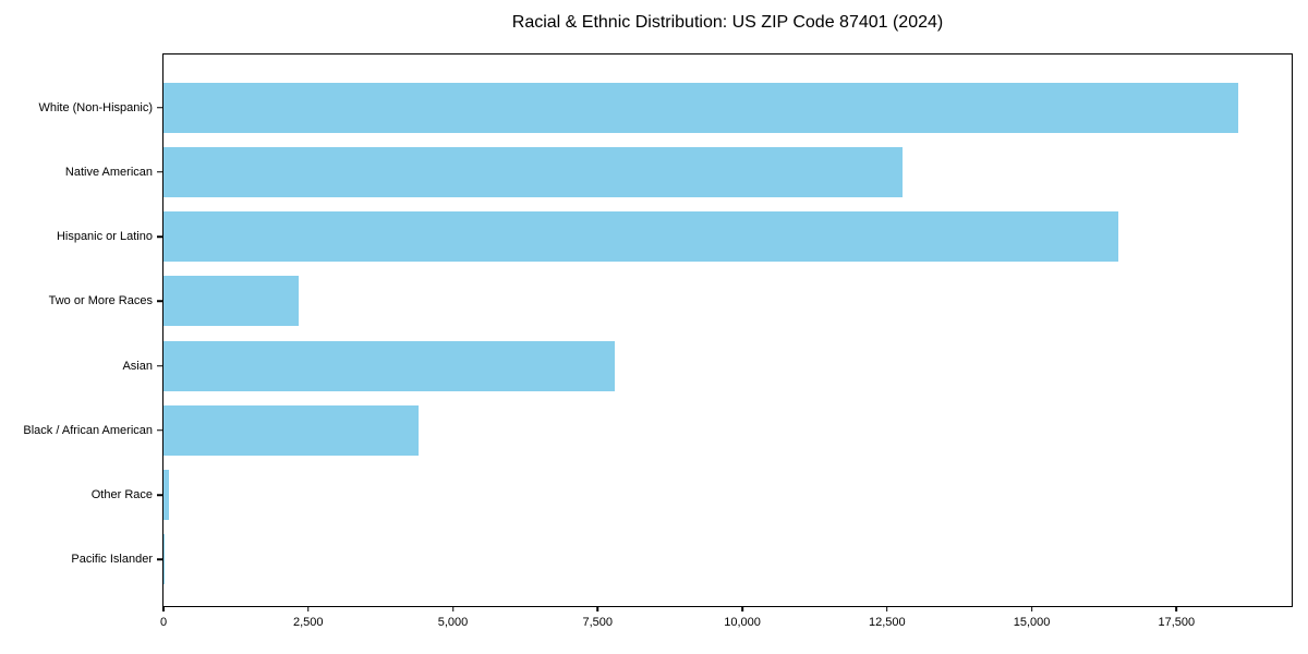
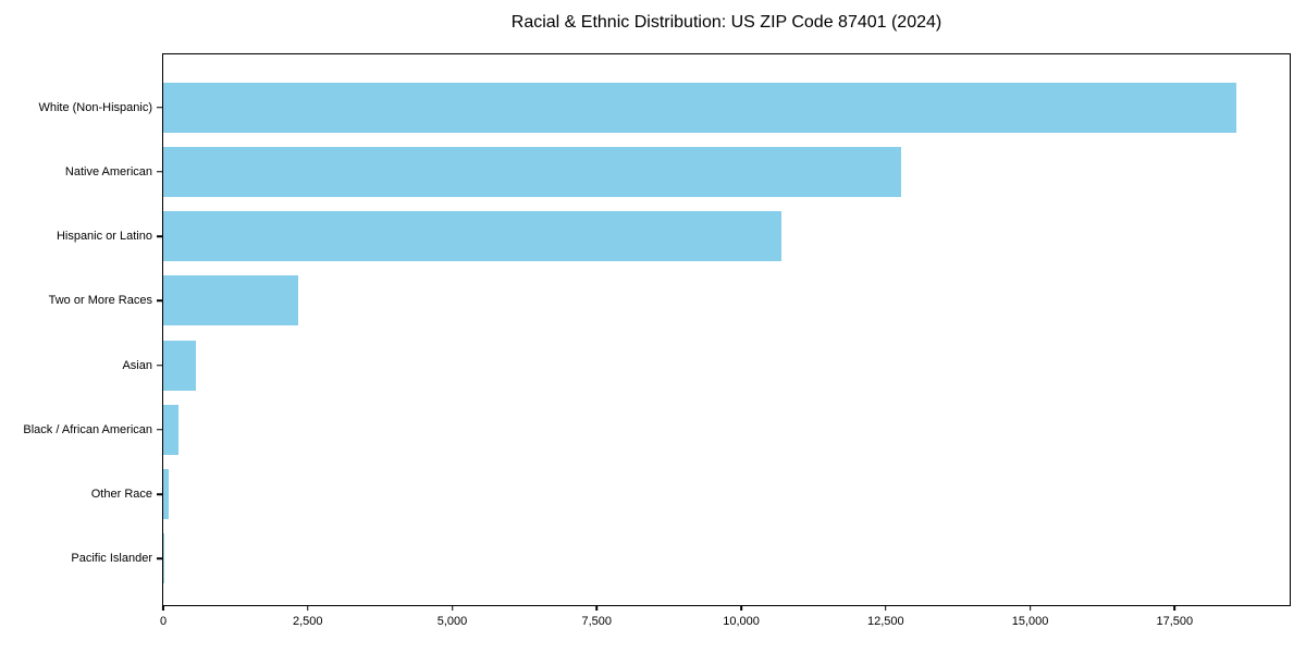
Hispanic or Latino: 16500 -> 10700
Asian: 7800 -> 600
Black / African American: 4400 -> 300
